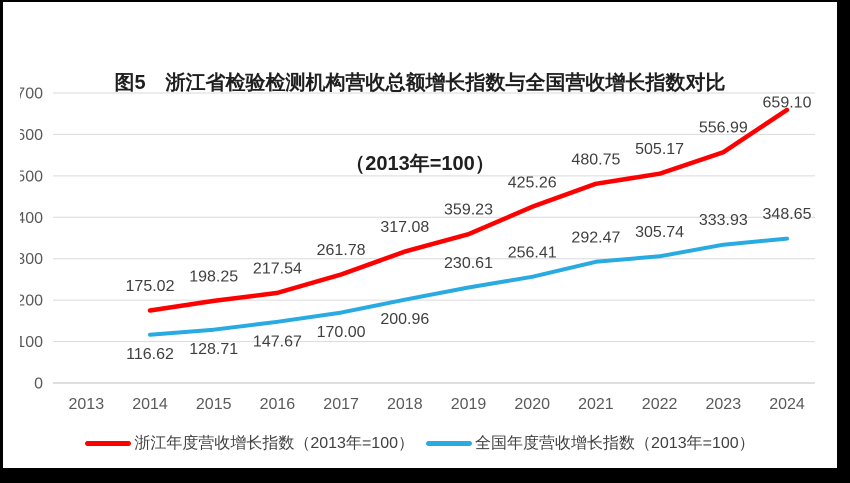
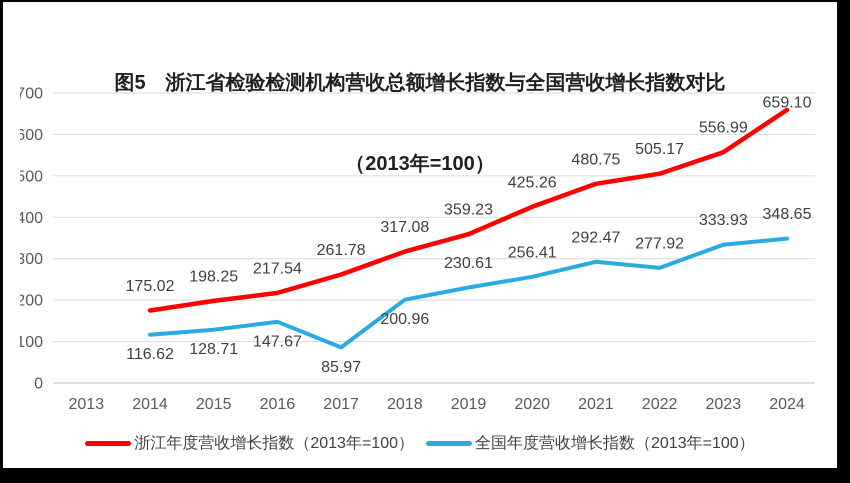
全国年度营收增长指数（2013年=100）/2017: 170.00 -> 85.97
全国年度营收增长指数（2013年=100）/2022: 305.74 -> 277.92
